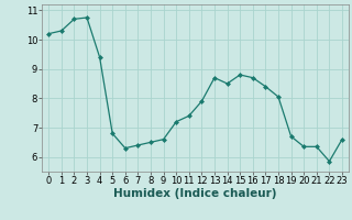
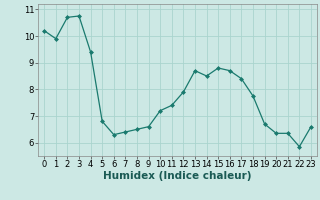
1: 10.30 -> 9.90
18: 8.05 -> 7.75
